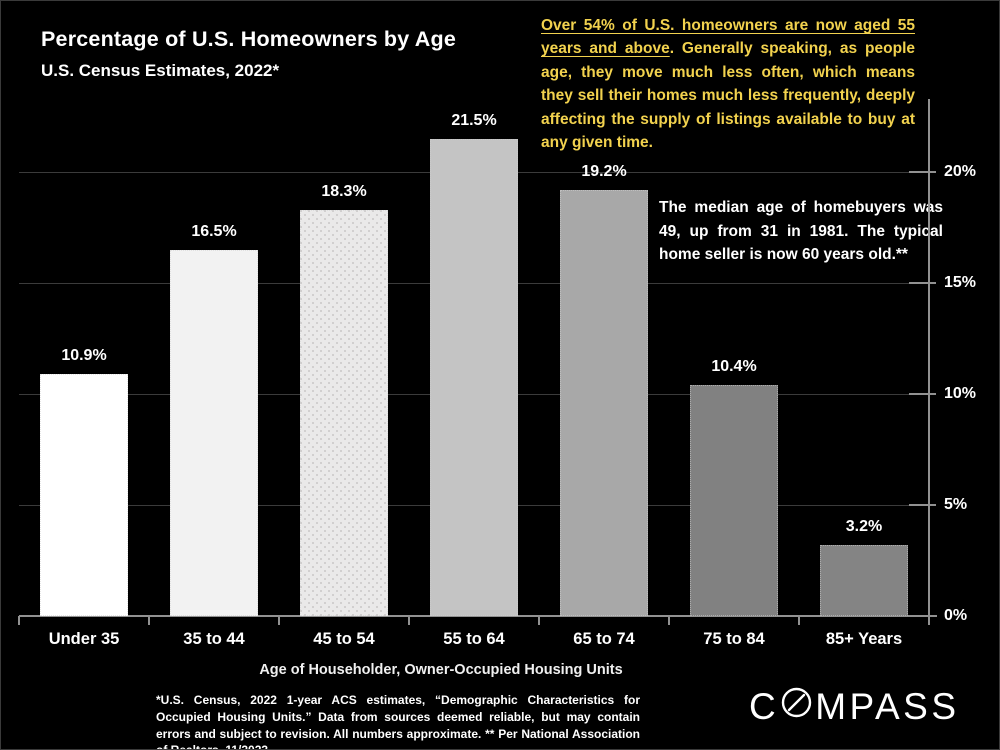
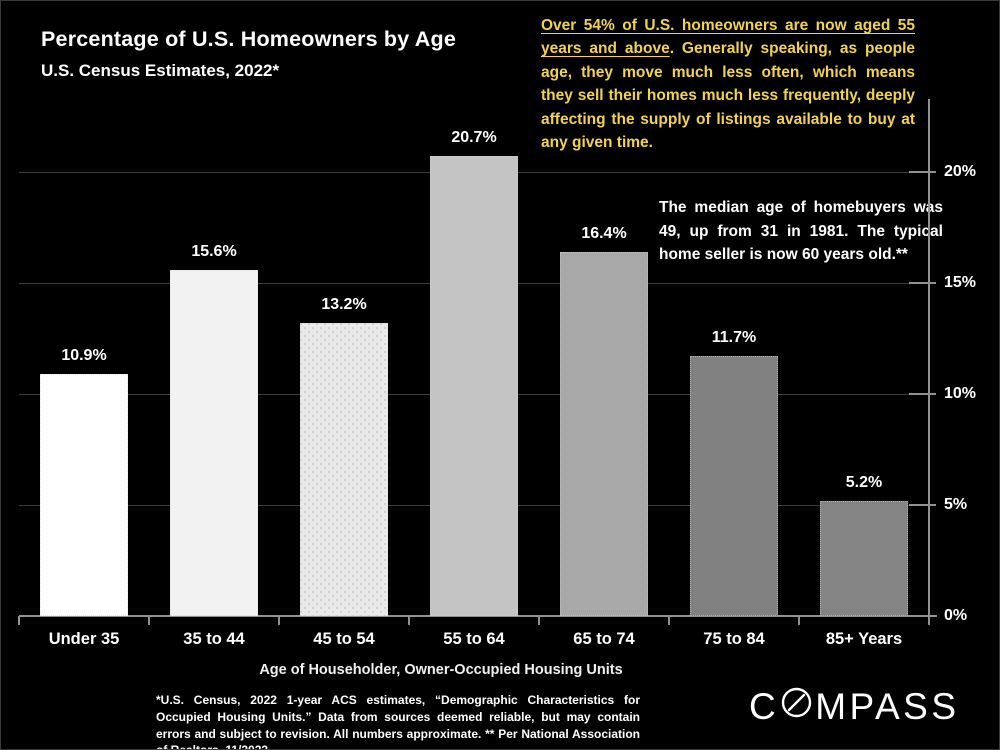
35 to 44: 16.5% -> 15.6%
45 to 54: 18.3% -> 13.2%
55 to 64: 21.5% -> 20.7%
65 to 74: 19.2% -> 16.4%
75 to 84: 10.4% -> 11.7%
85+ Years: 3.2% -> 5.2%
